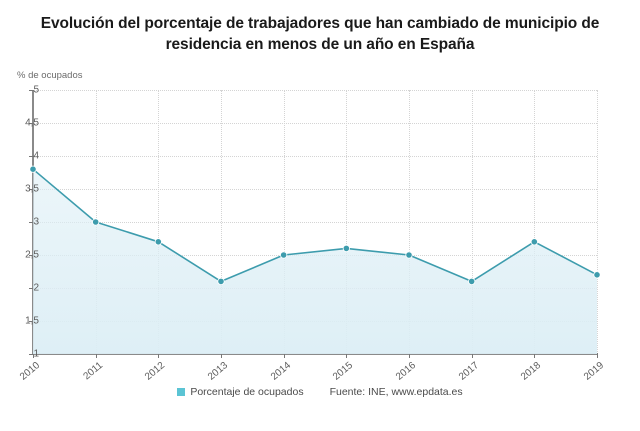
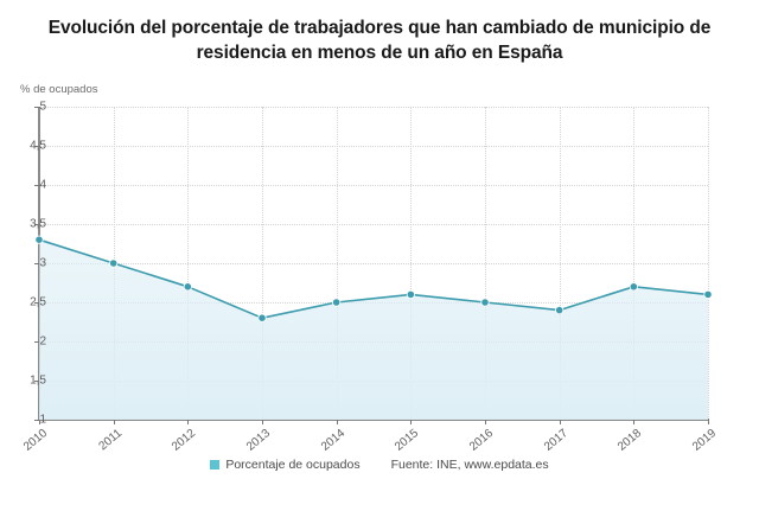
2010: 3.8 -> 3.3
2013: 2.1 -> 2.3
2017: 2.1 -> 2.4
2019: 2.2 -> 2.6
